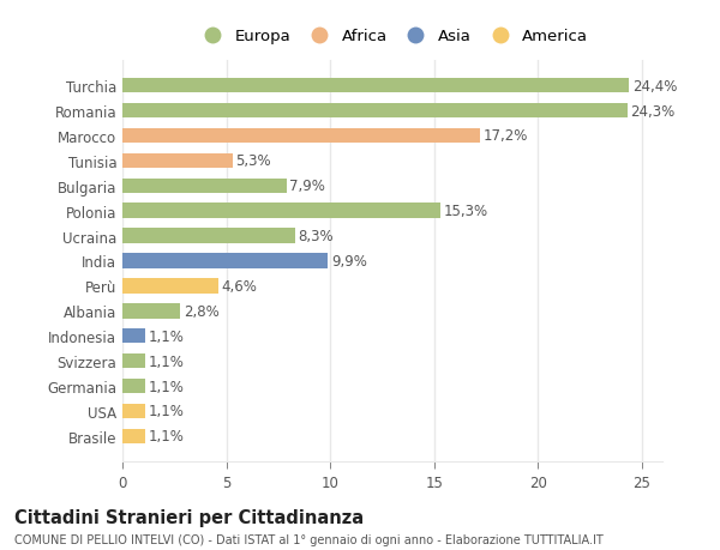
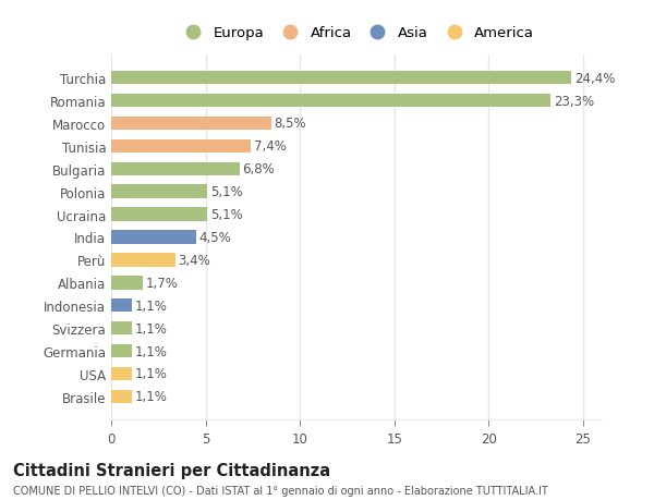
Romania: 24,3% -> 23,3%
Marocco: 17,2% -> 8,5%
Tunisia: 5,3% -> 7,4%
Bulgaria: 7,9% -> 6,8%
Polonia: 15,3% -> 5,1%
Ucraina: 8,3% -> 5,1%
India: 9,9% -> 4,5%
Perù: 4,6% -> 3,4%
Albania: 2,8% -> 1,7%
